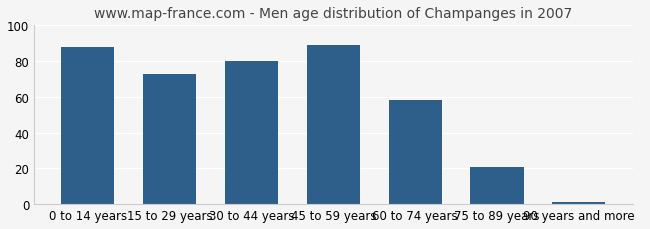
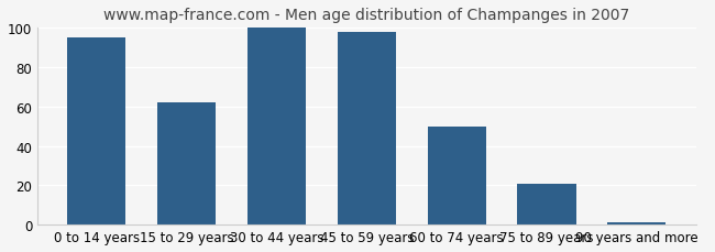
0 to 14 years: 88 -> 95
15 to 29 years: 73 -> 62
30 to 44 years: 80 -> 100
45 to 59 years: 89 -> 98
60 to 74 years: 58 -> 50
